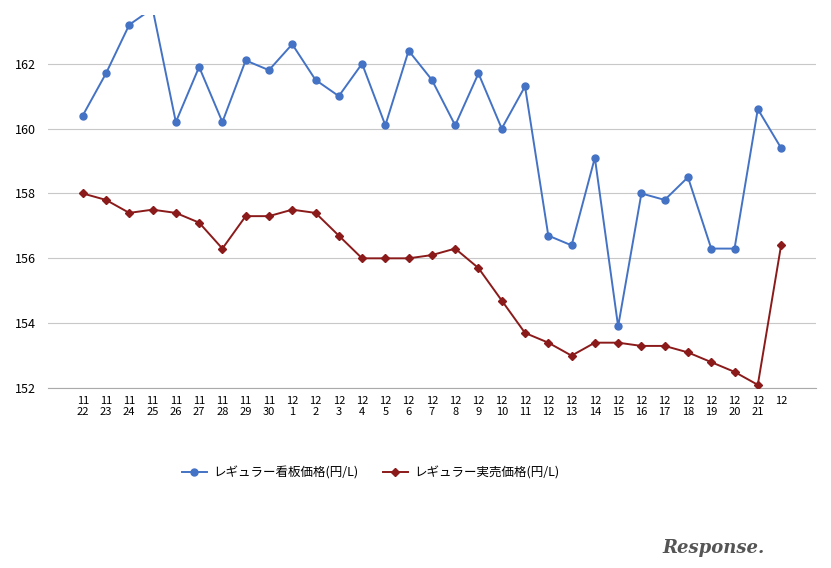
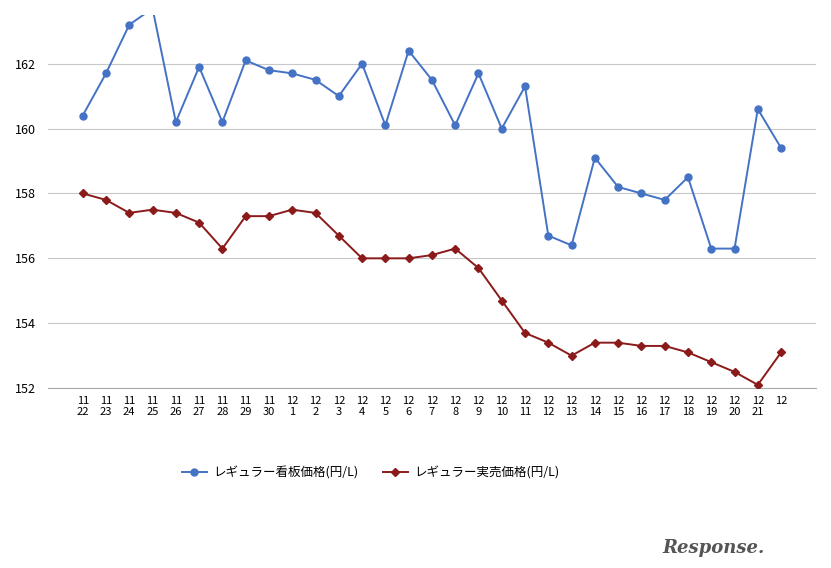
レギュラー看板価格(円/L)/12 1: 162.6 -> 161.7
レギュラー看板価格(円/L)/12 15: 153.9 -> 158.2
レギュラー実売価格(円/L)/12: 156.4 -> 153.1
